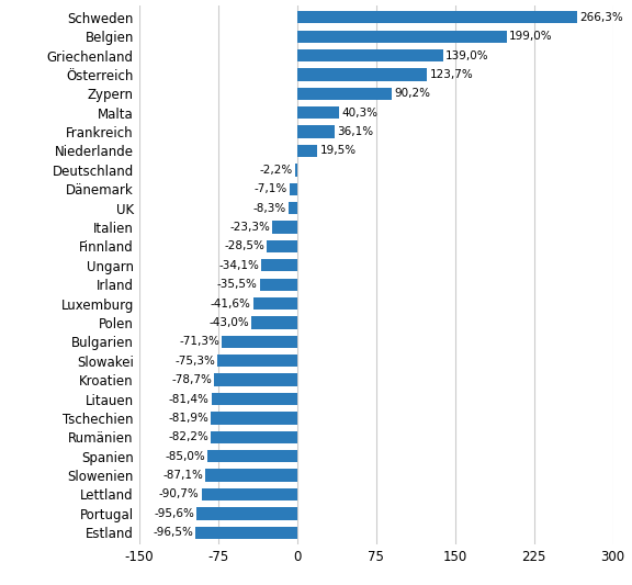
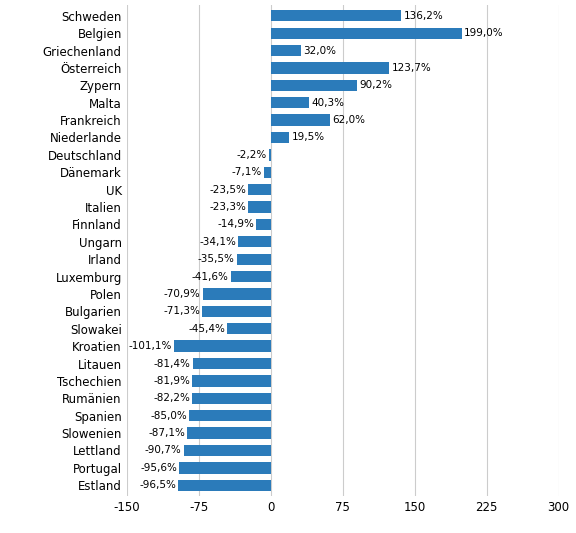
Schweden: 266,3% -> 136,2%
Griechenland: 139,0% -> 32,0%
Frankreich: 36,1% -> 62,0%
UK: -8,3% -> -23,5%
Finnland: -28,5% -> -14,9%
Polen: -43,0% -> -70,9%
Slowakei: -75,3% -> -45,4%
Kroatien: -78,7% -> -101,1%
